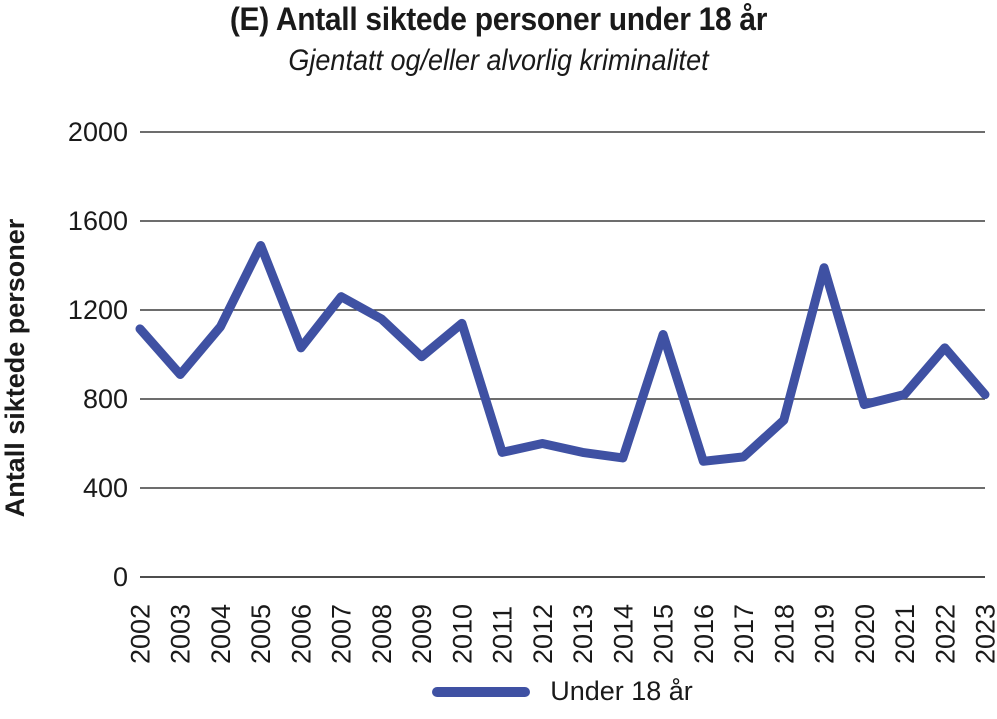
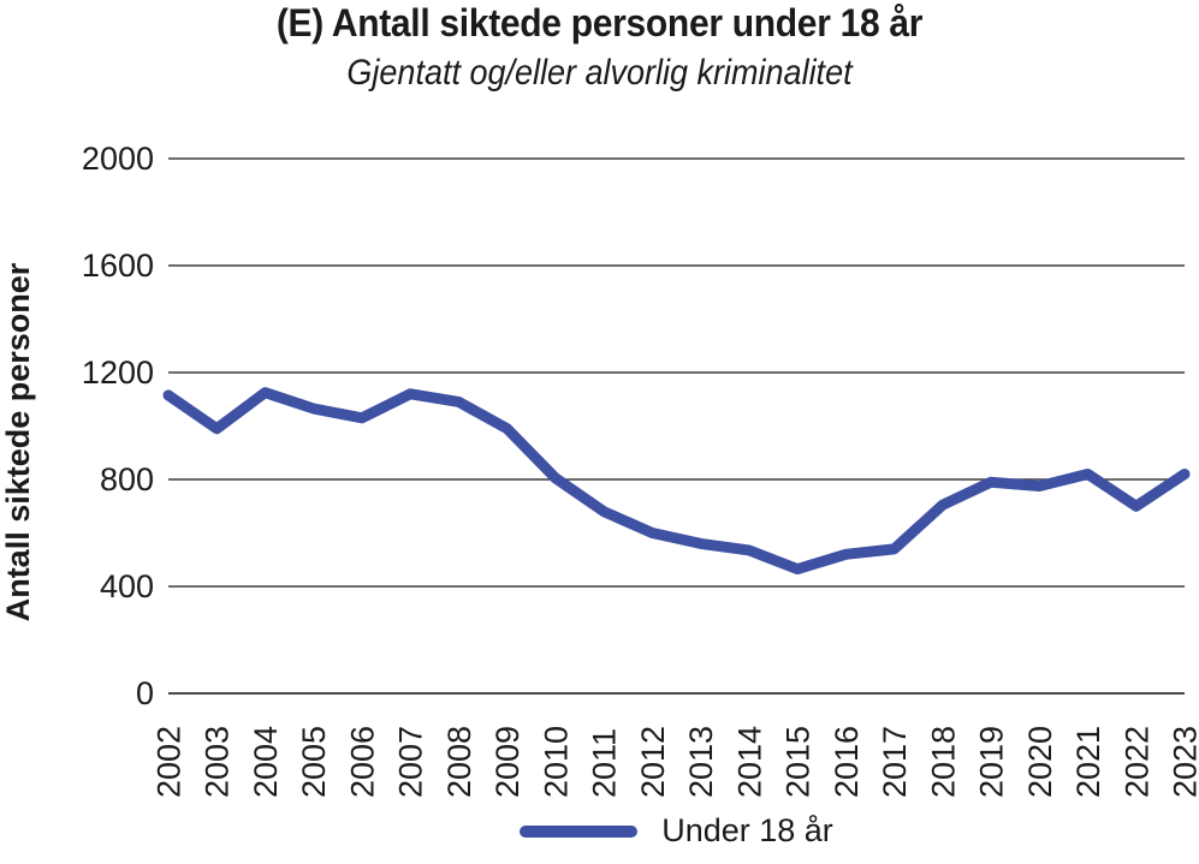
2003: 910 -> 990
2005: 1490 -> 1060
2007: 1260 -> 1120
2008: 1160 -> 1090
2010: 1140 -> 800
2011: 560 -> 680
2015: 1090 -> 460
2019: 1390 -> 790
2022: 1030 -> 700
